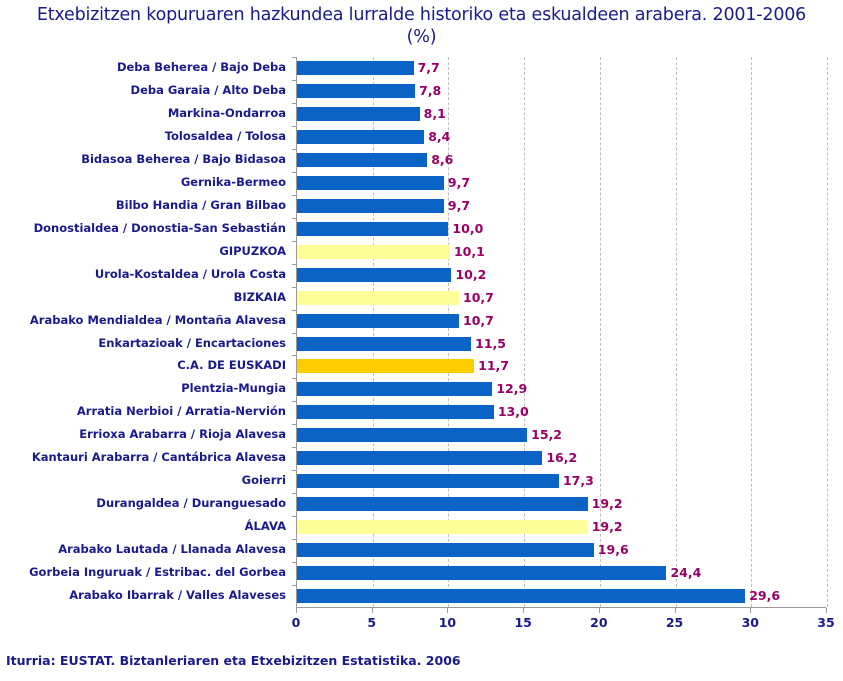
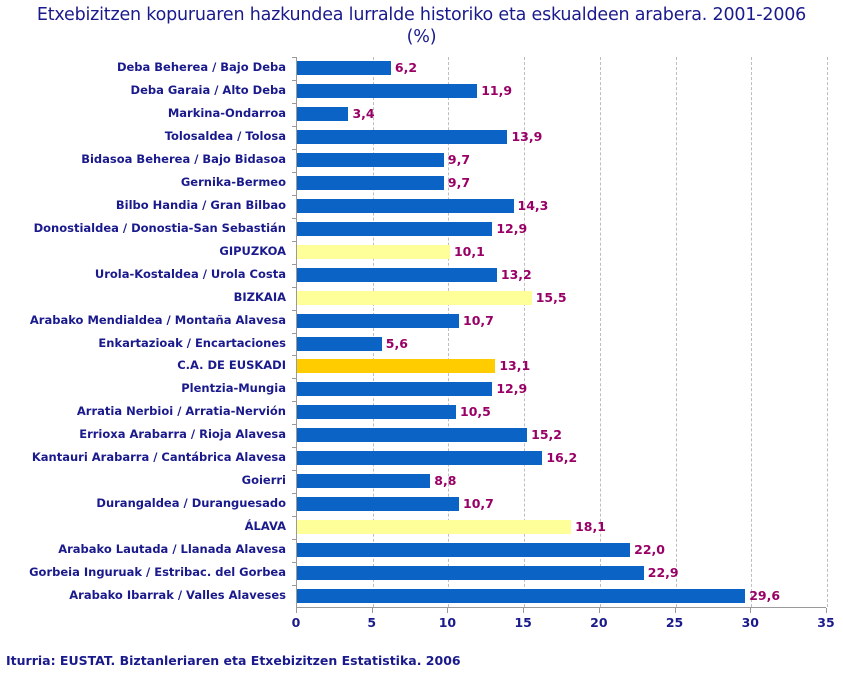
Deba Beherea / Bajo Deba: 7,7 -> 6,2
Deba Garaia / Alto Deba: 7,8 -> 11,9
Markina-Ondarroa: 8,1 -> 3,4
Tolosaldea / Tolosa: 8,4 -> 13,9
Bidasoa Beherea / Bajo Bidasoa: 8,6 -> 9,7
Bilbo Handia / Gran Bilbao: 9,7 -> 14,3
Donostialdea / Donostia-San Sebastián: 10,0 -> 12,9
Urola-Kostaldea / Urola Costa: 10,2 -> 13,2
BIZKAIA: 10,7 -> 15,5
Enkartazioak / Encartaciones: 11,5 -> 5,6
C.A. DE EUSKADI: 11,7 -> 13,1
Arratia Nerbioi / Arratia-Nervión: 13,0 -> 10,5
Goierri: 17,3 -> 8,8
Durangaldea / Duranguesado: 19,2 -> 10,7
ÁLAVA: 19,2 -> 18,1
Arabako Lautada / Llanada Alavesa: 19,6 -> 22,0
Gorbeia Inguruak / Estribac. del Gorbea: 24,4 -> 22,9
